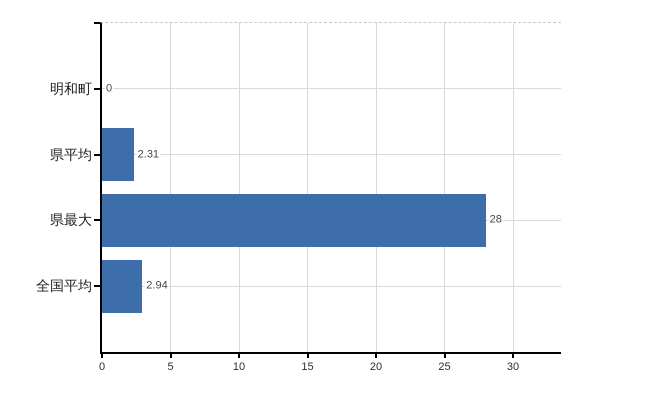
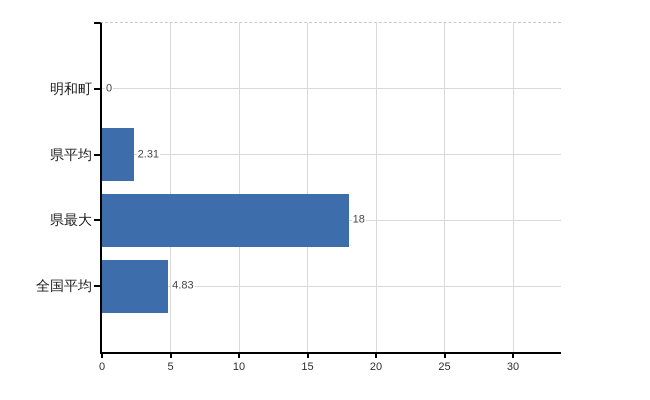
県最大: 28 -> 18
全国平均: 2.94 -> 4.83
